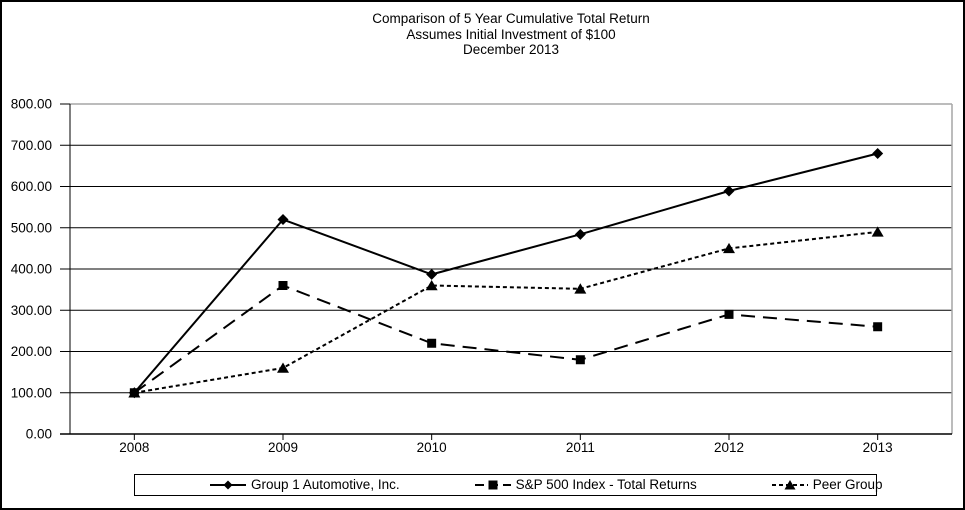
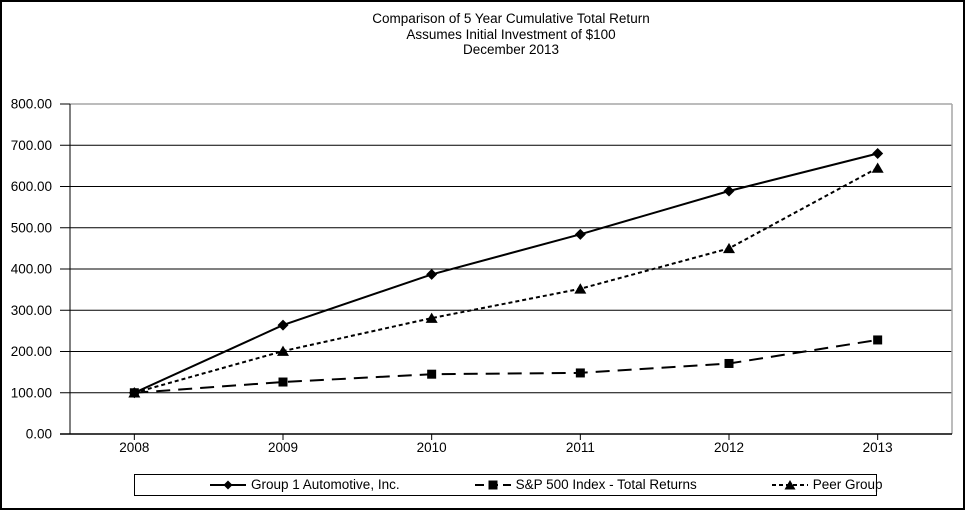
Group 1 Automotive, Inc./2009: 520 -> 260
S&P 500 Index - Total Returns/2009: 360 -> 130
Peer Group/2009: 160 -> 200
S&P 500 Index - Total Returns/2010: 220 -> 140
Peer Group/2010: 360 -> 280
S&P 500 Index - Total Returns/2011: 180 -> 150
S&P 500 Index - Total Returns/2012: 290 -> 170
S&P 500 Index - Total Returns/2013: 260 -> 230
Peer Group/2013: 490 -> 640
